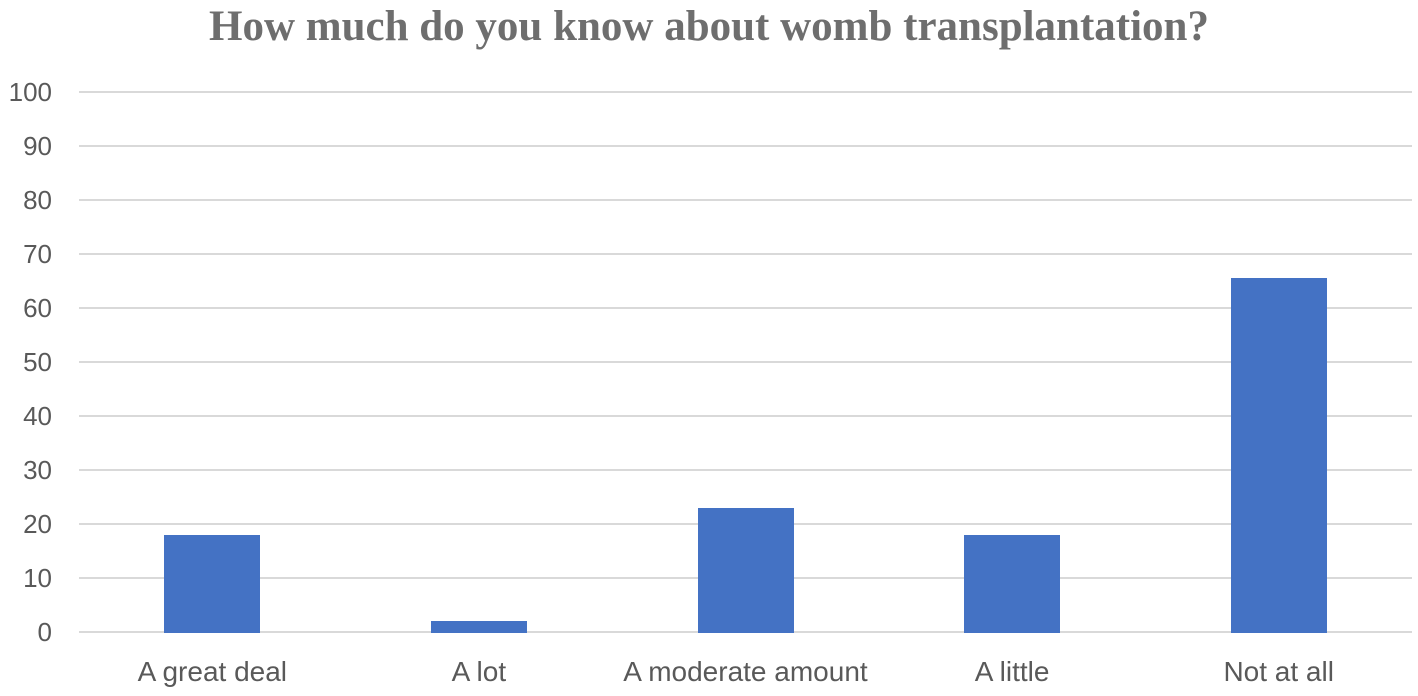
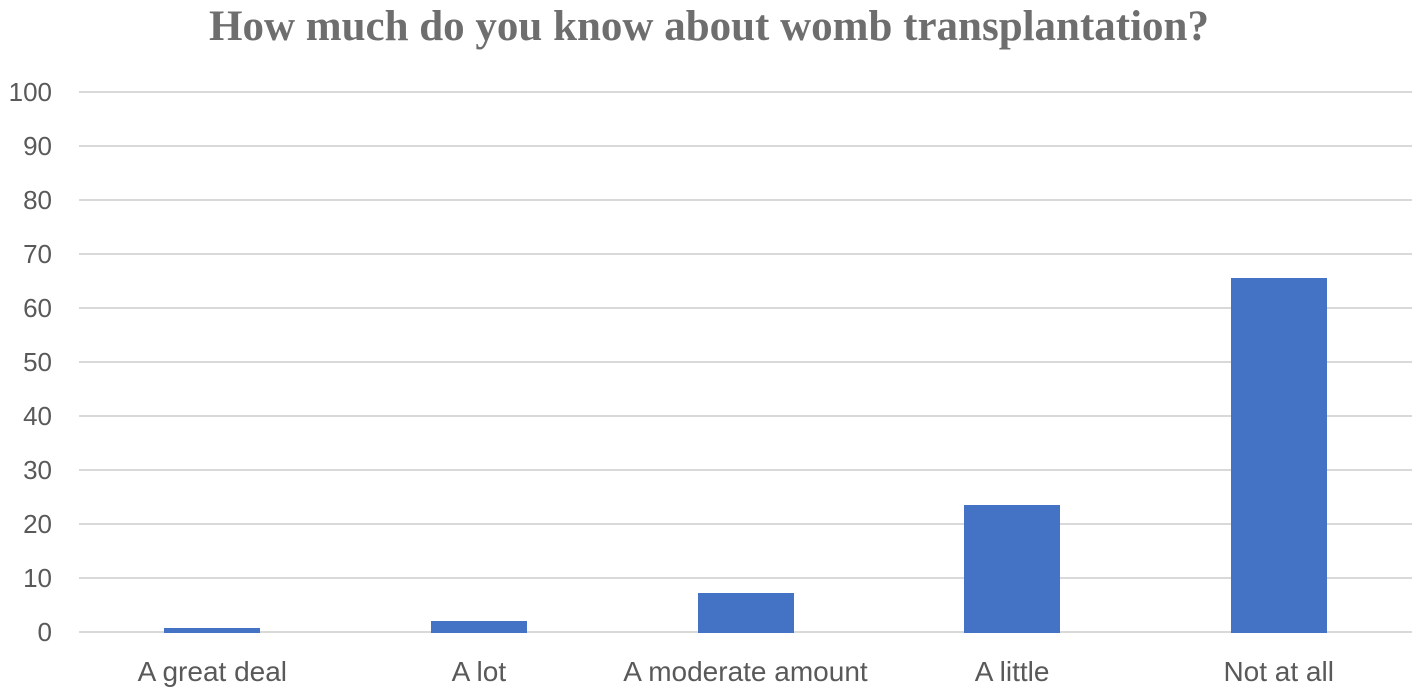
A great deal: 18 -> 1
A moderate amount: 23 -> 7
A little: 18 -> 24
